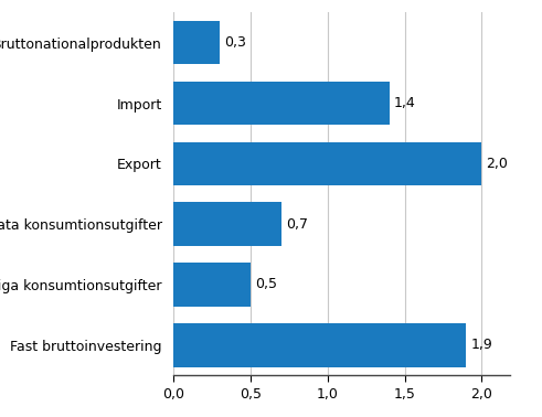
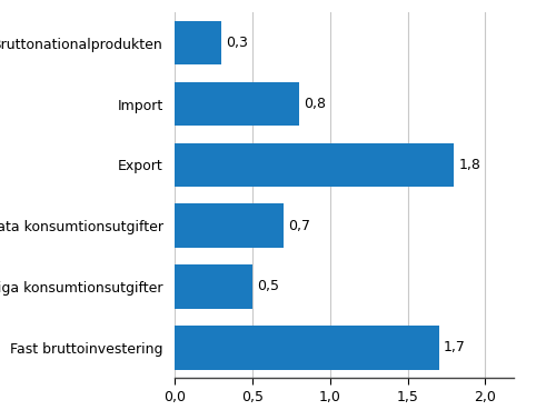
Import: 1,4 -> 0,8
Export: 2,0 -> 1,8
Fast bruttoinvestering: 1,9 -> 1,7
